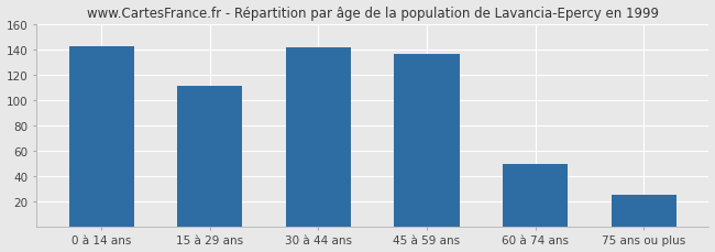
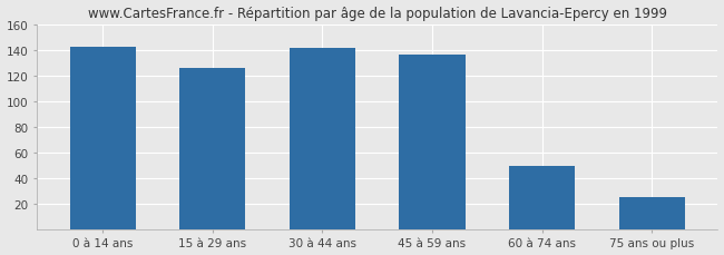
15 à 29 ans: 111 -> 126
